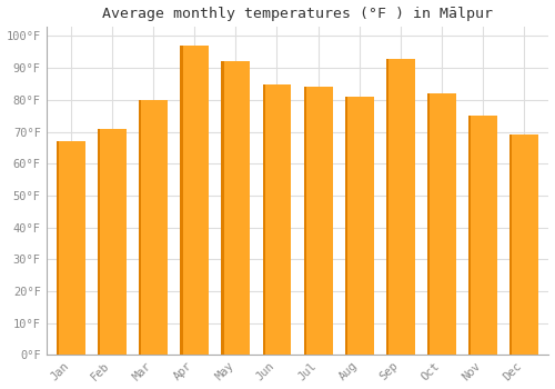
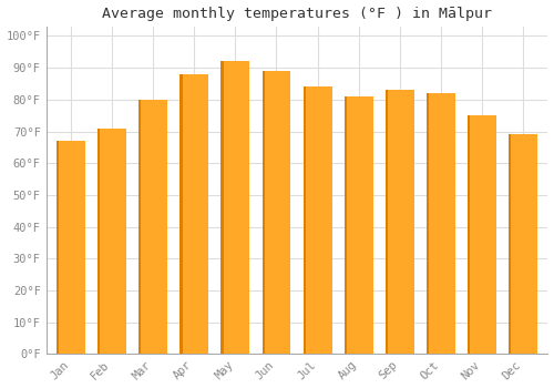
Apr: 97°F -> 88°F
Jun: 85°F -> 89°F
Sep: 93°F -> 83°F
